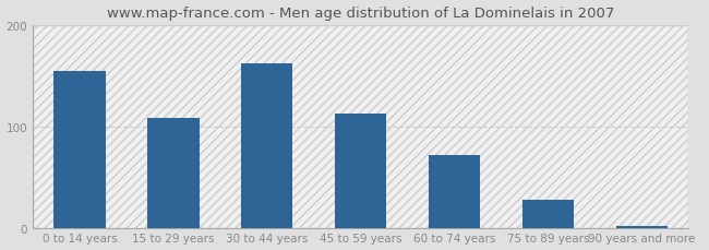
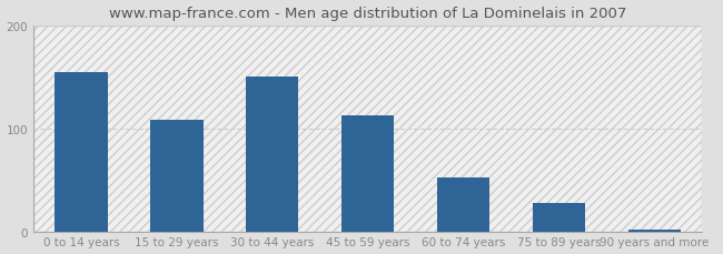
30 to 44 years: 162 -> 150
60 to 74 years: 72 -> 52
